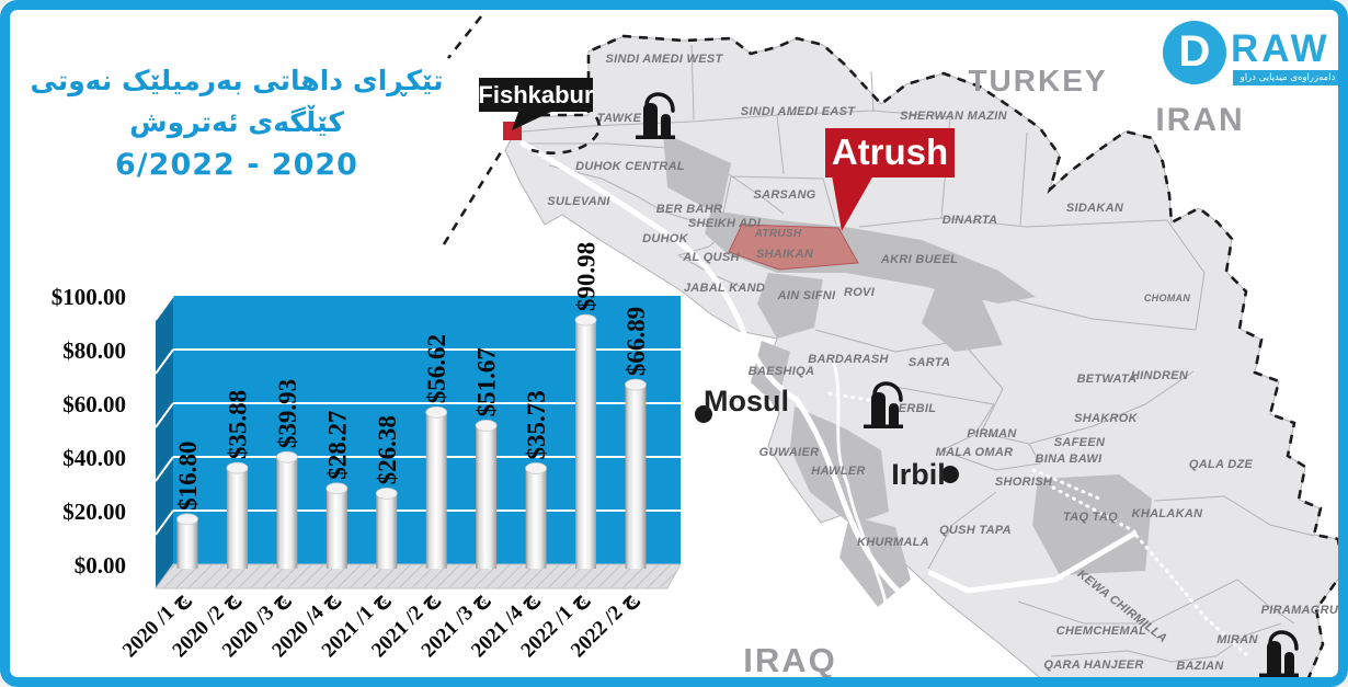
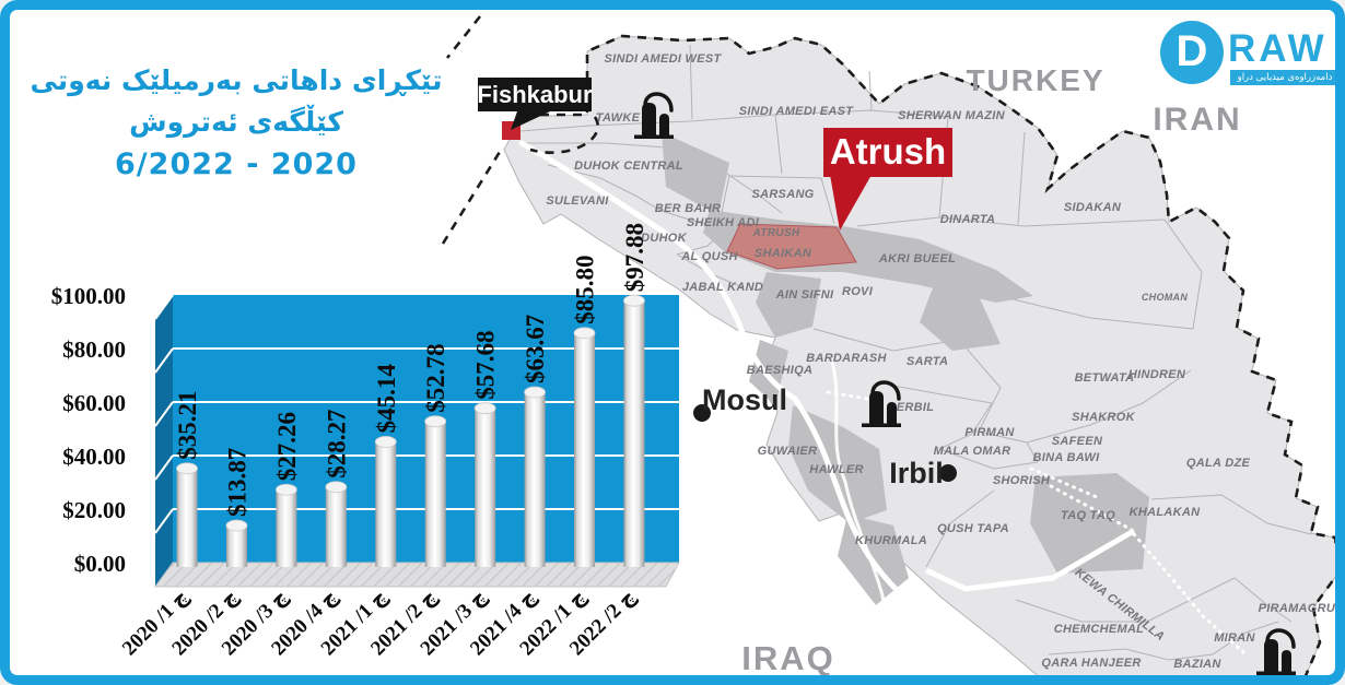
2020 /1 چ: $16.80 -> $35.21
2020 /2 چ: $35.88 -> $13.87
2020 /3 چ: $39.93 -> $27.26
2021 /1 چ: $26.38 -> $45.14
2021 /2 چ: $56.62 -> $52.78
2021 /3 چ: $51.67 -> $57.68
2021 /4 چ: $35.73 -> $63.67
2022 /1 چ: $90.98 -> $85.80
2022 /2 چ: $66.89 -> $97.88
